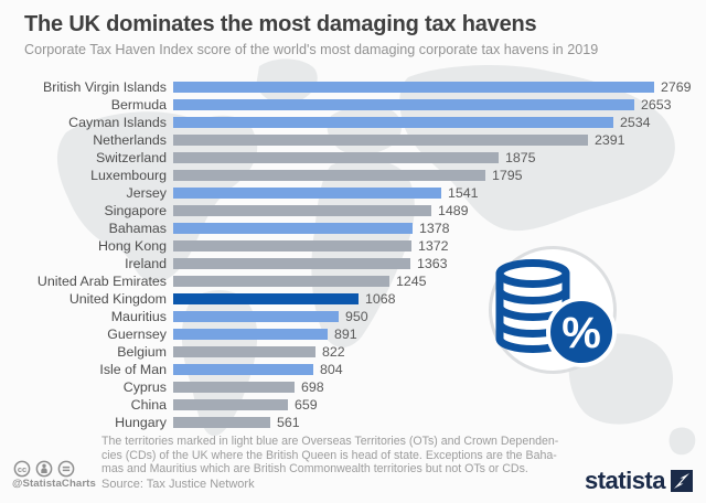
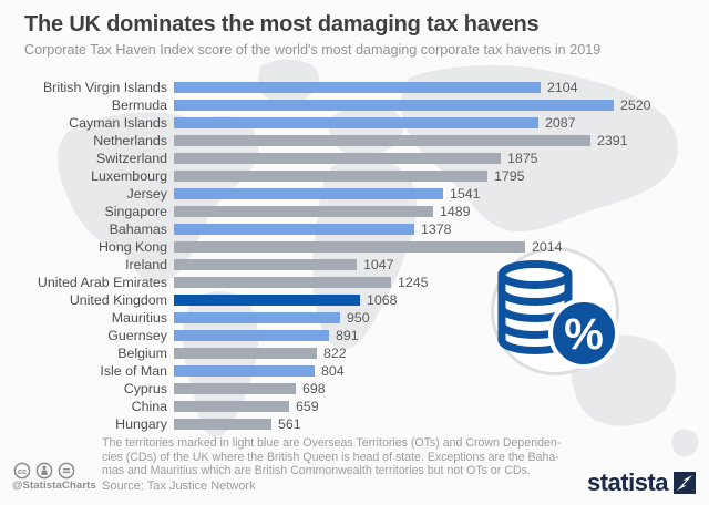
British Virgin Islands: 2769 -> 2104
Bermuda: 2653 -> 2520
Cayman Islands: 2534 -> 2087
Hong Kong: 1372 -> 2014
Ireland: 1363 -> 1047
